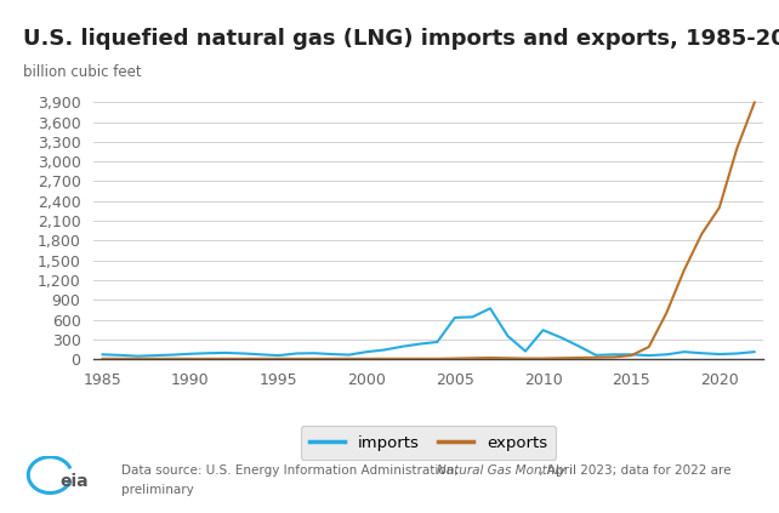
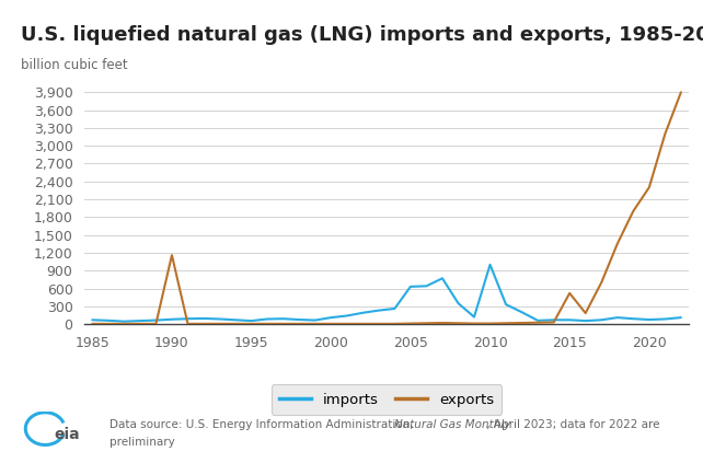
exports/1990: 0 -> 1,160
imports/2010: 440 -> 1,000
exports/2015: 60 -> 520
